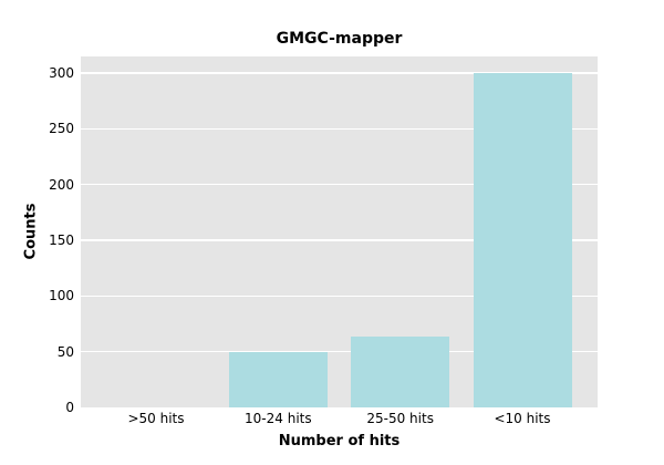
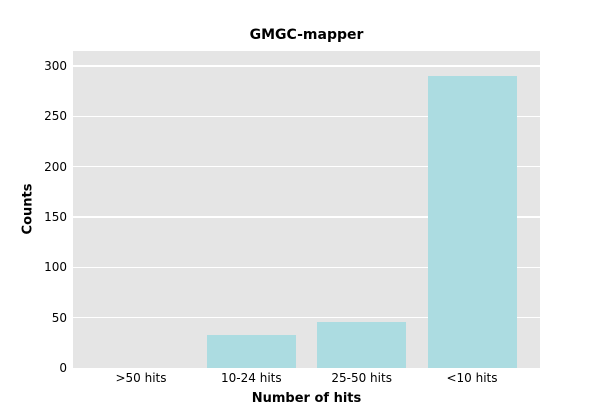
10-24 hits: 50 -> 33
25-50 hits: 64 -> 46
<10 hits: 300 -> 290
